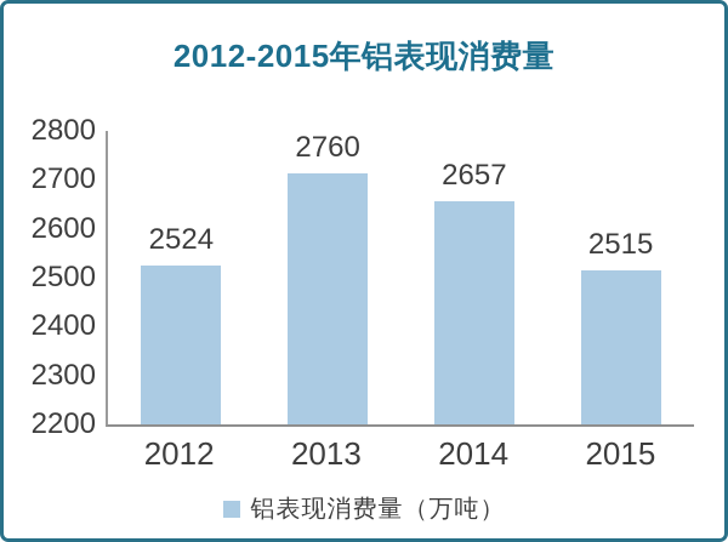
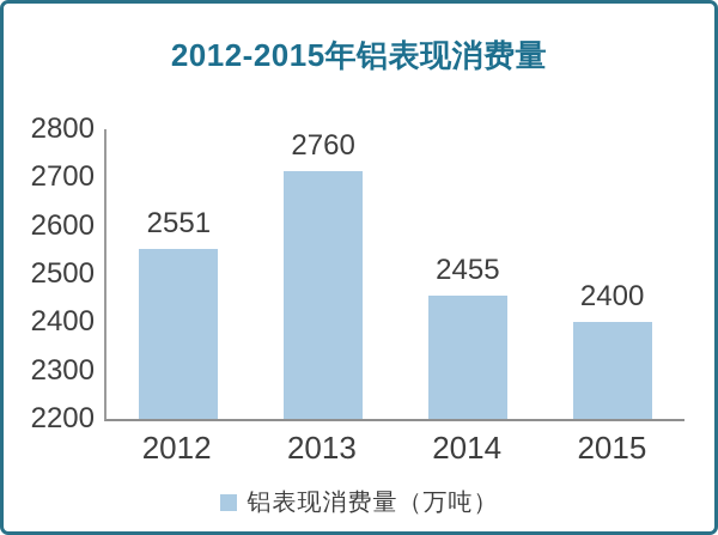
2012: 2524 -> 2551
2014: 2657 -> 2455
2015: 2515 -> 2400
